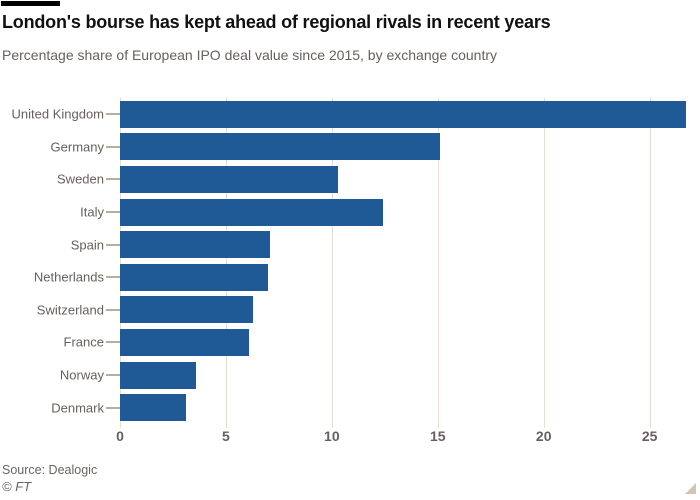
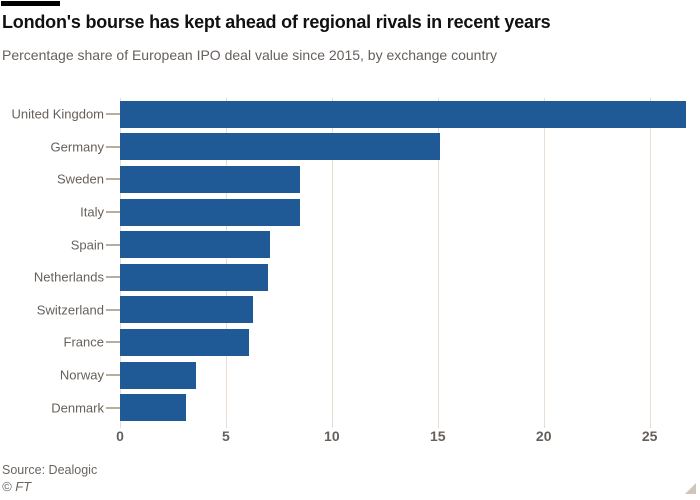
Sweden: 10.3 -> 8.5
Italy: 12.4 -> 8.5
